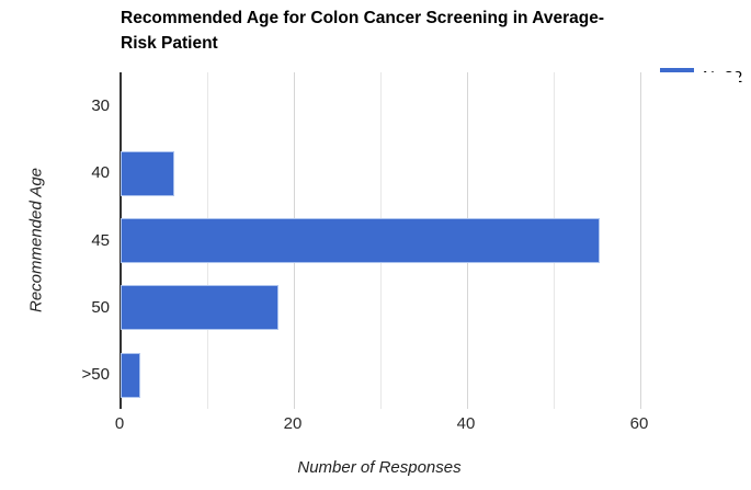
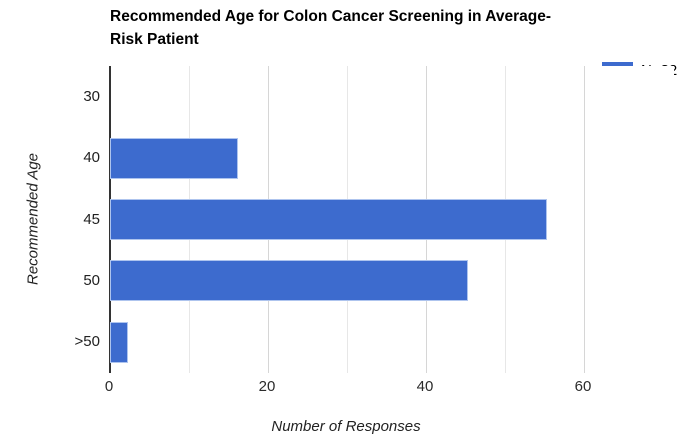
40: 6 -> 16
50: 18 -> 45
